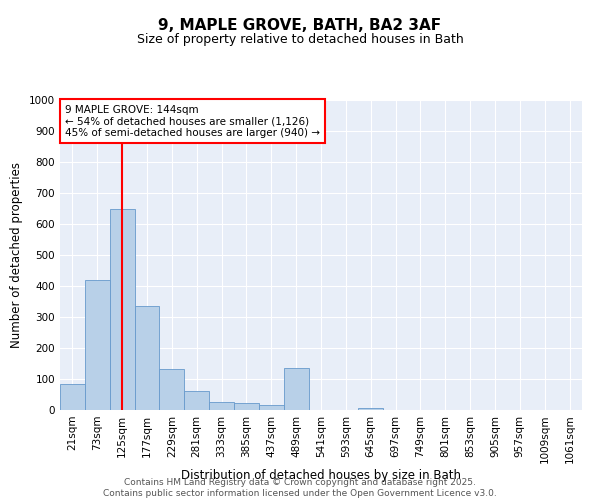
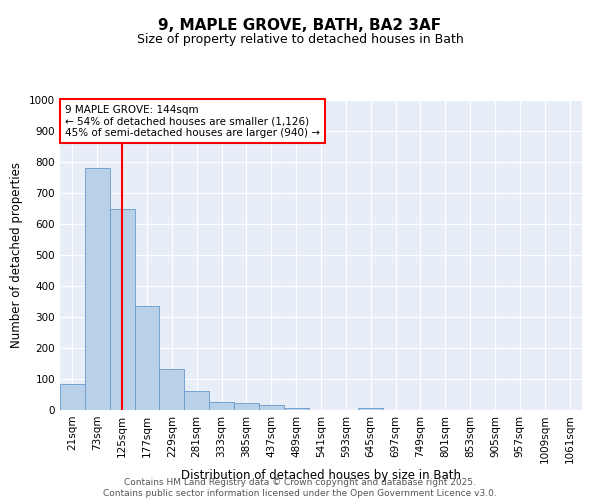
73sqm: 420 -> 780
489sqm: 135 -> 8
